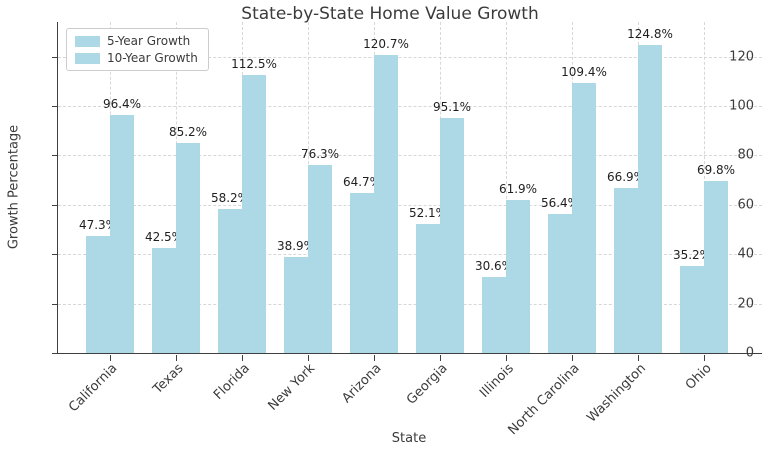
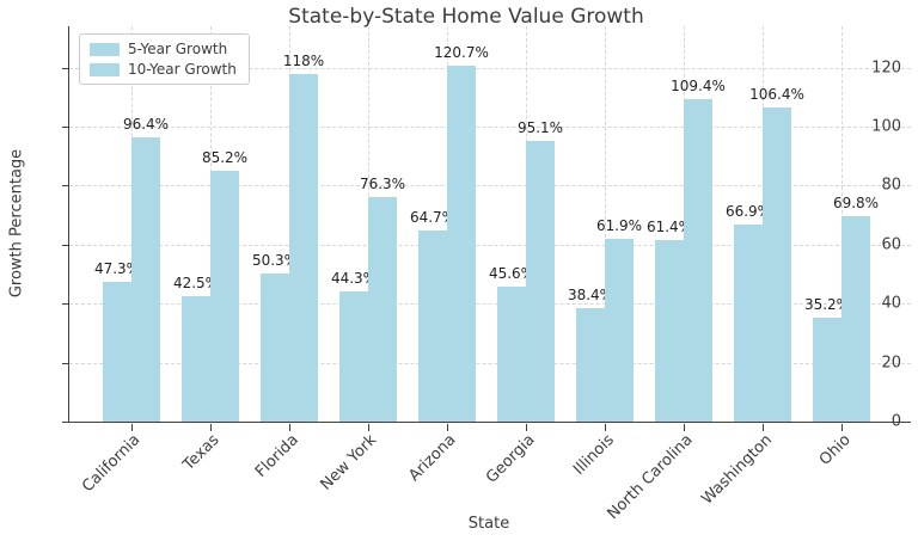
5-Year Growth/Florida: 58.2% -> 50.3%
10-Year Growth/Florida: 112.5% -> 118%
5-Year Growth/New York: 38.9% -> 44.3%
5-Year Growth/Georgia: 52.1% -> 45.6%
5-Year Growth/Illinois: 30.6% -> 38.4%
5-Year Growth/North Carolina: 56.4% -> 61.4%
10-Year Growth/Washington: 124.8% -> 106.4%
